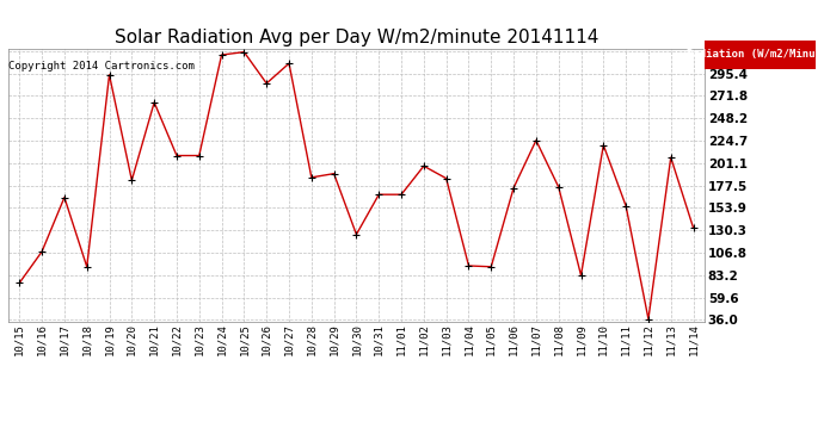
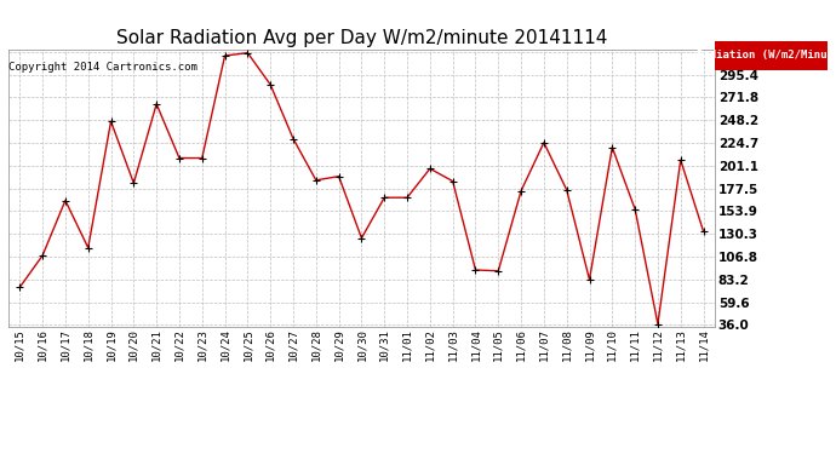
10/18: 92 -> 116
10/19: 294 -> 247
10/27: 306 -> 229
